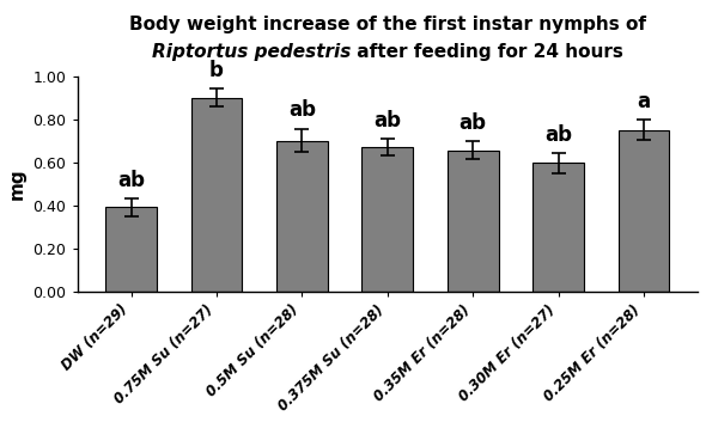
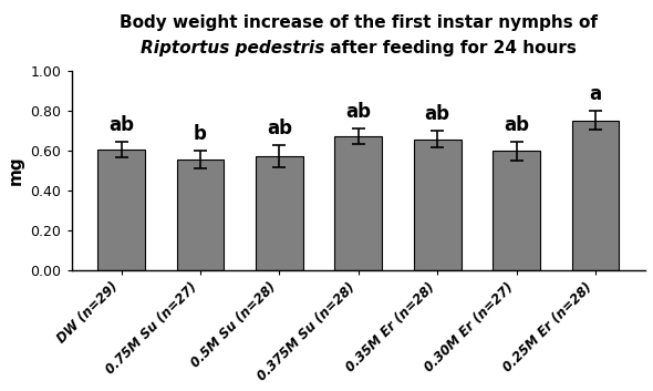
DW (n=29): 0.39 -> 0.60
0.75M Su (n=27): 0.90 -> 0.55
0.5M Su (n=28): 0.70 -> 0.57
